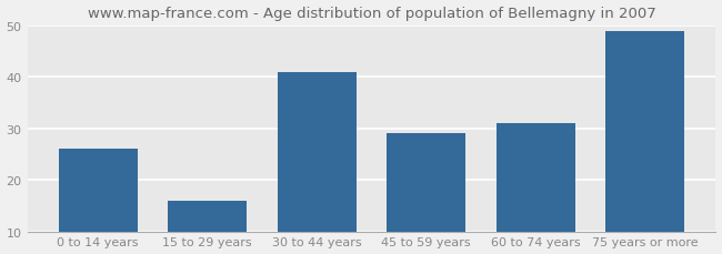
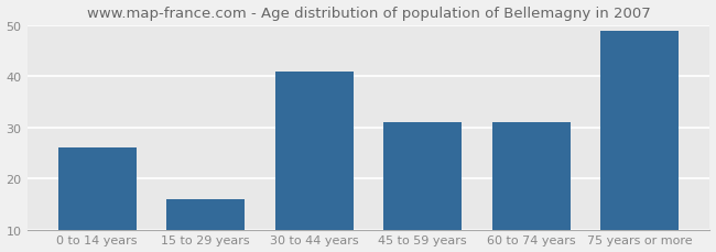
45 to 59 years: 29 -> 31
